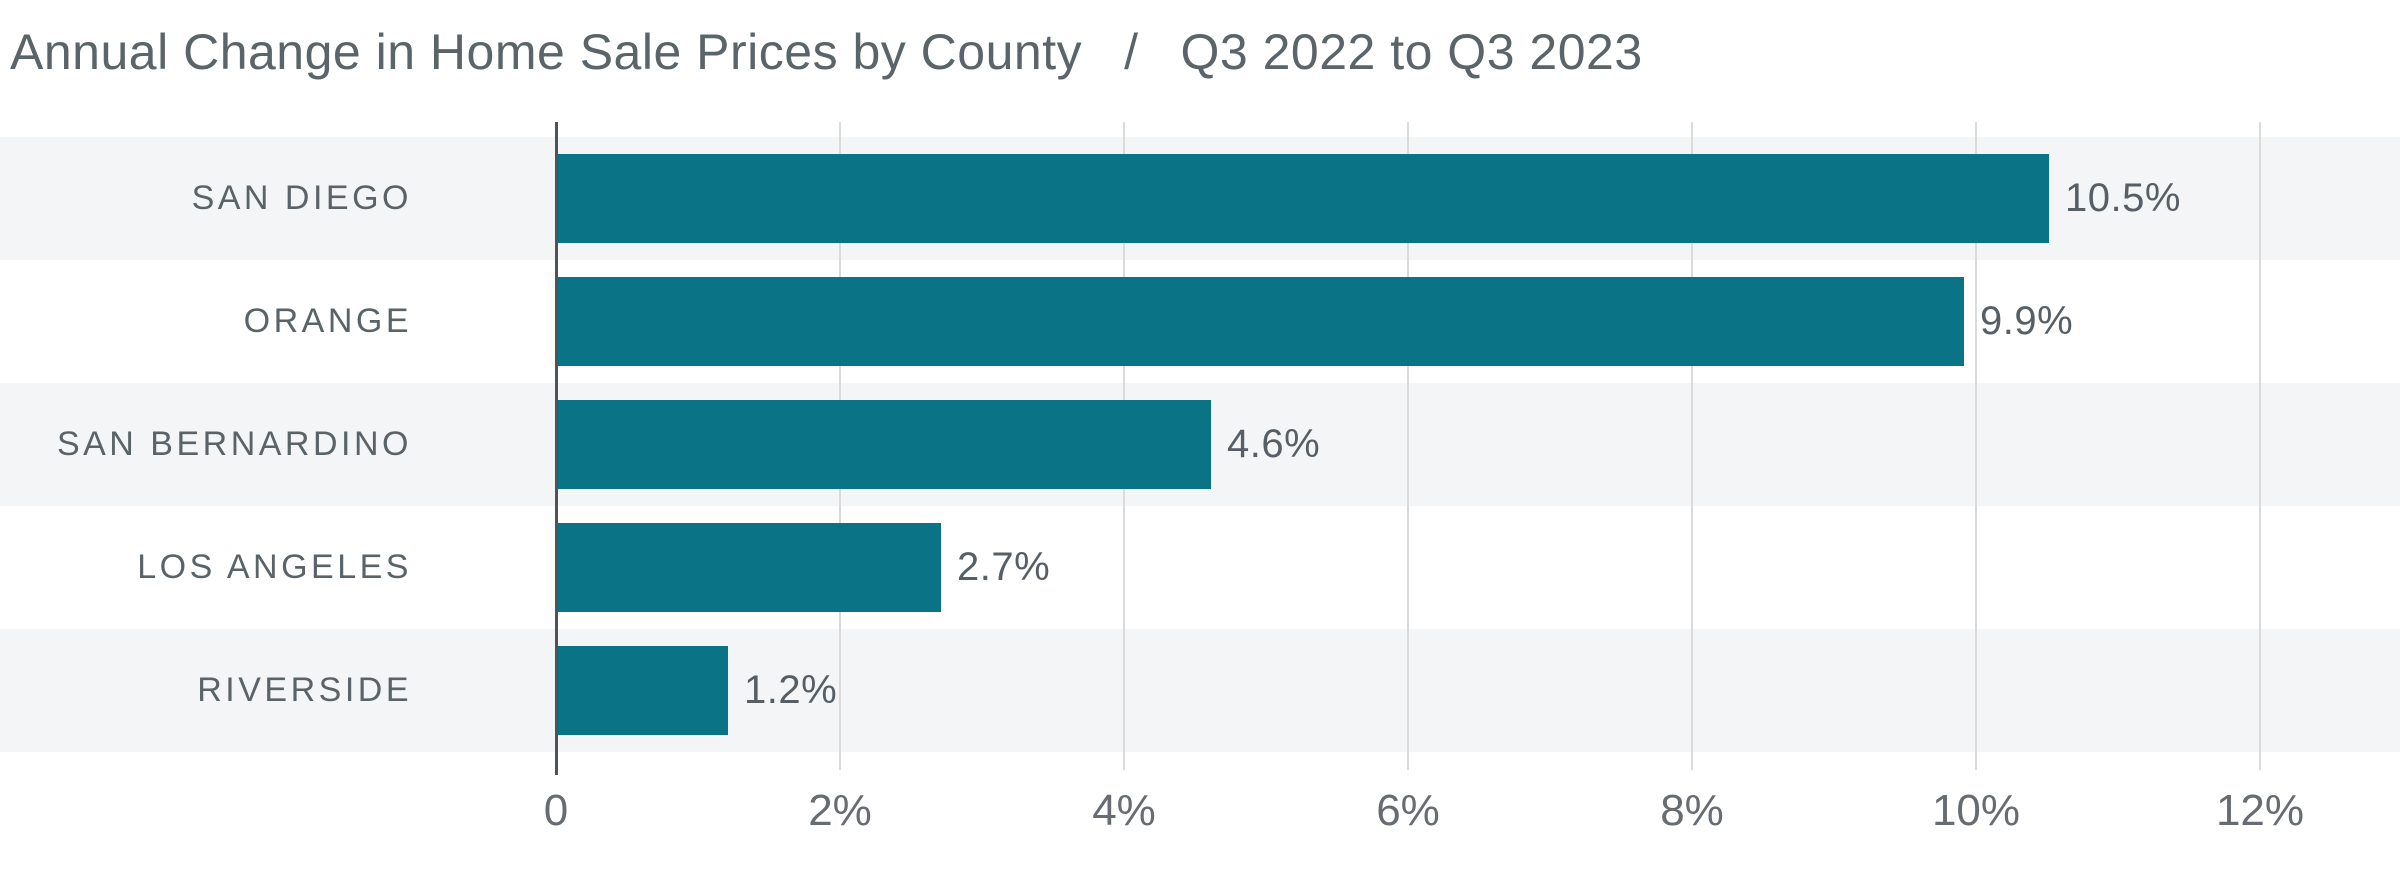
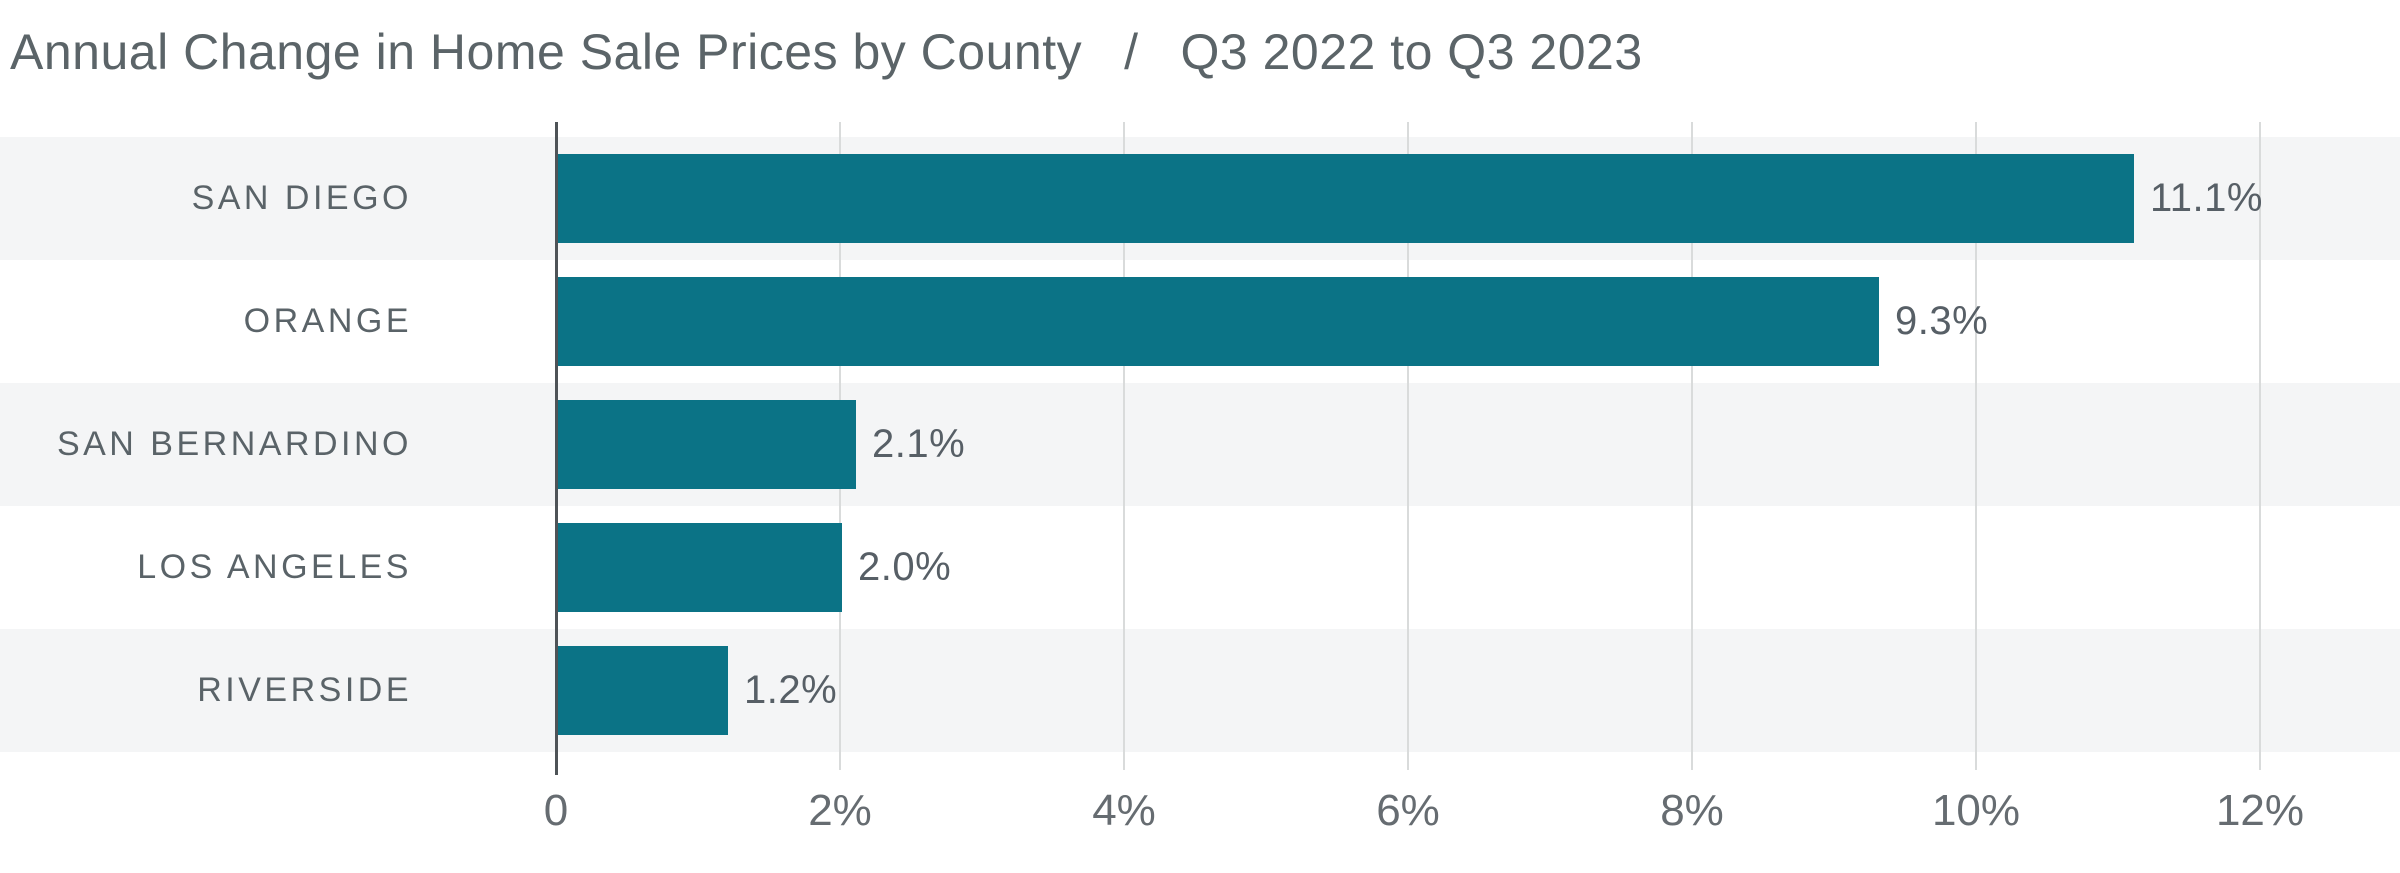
SAN DIEGO: 10.5% -> 11.1%
ORANGE: 9.9% -> 9.3%
SAN BERNARDINO: 4.6% -> 2.1%
LOS ANGELES: 2.7% -> 2.0%
